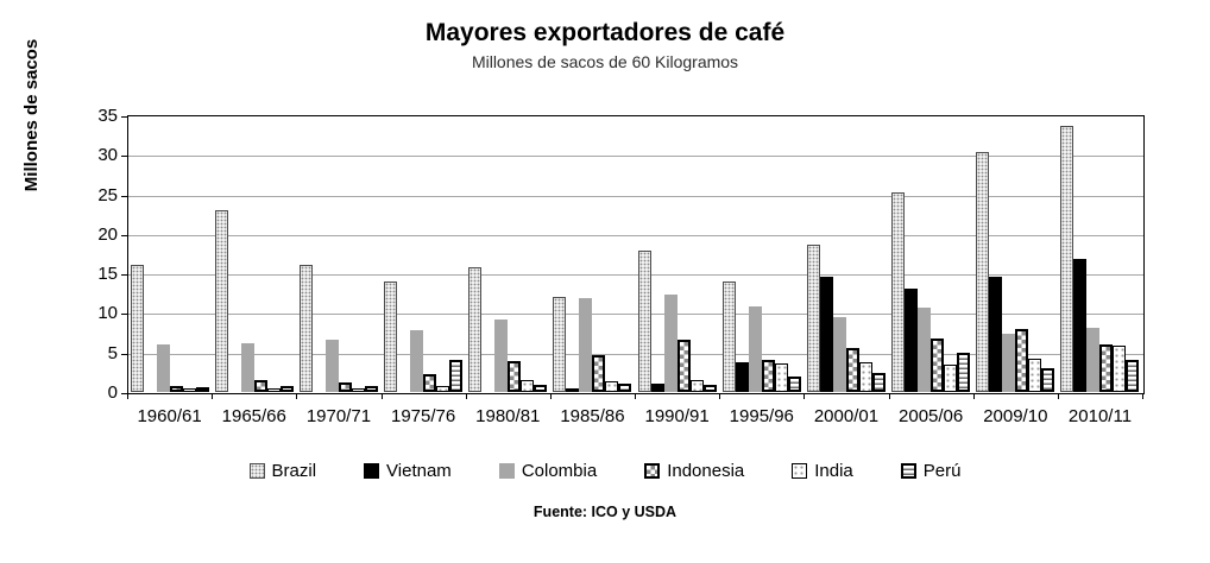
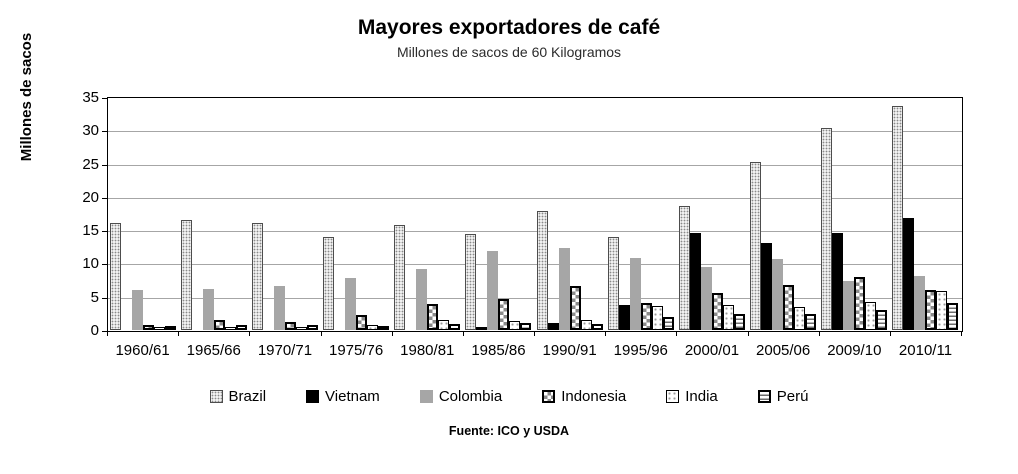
Brazil/1965/66: 23 -> 17
Perú/1975/76: 4 -> 1
Brazil/1985/86: 12 -> 14
Perú/2005/06: 5 -> 2
